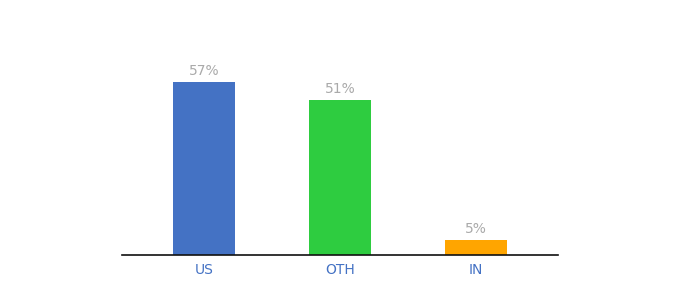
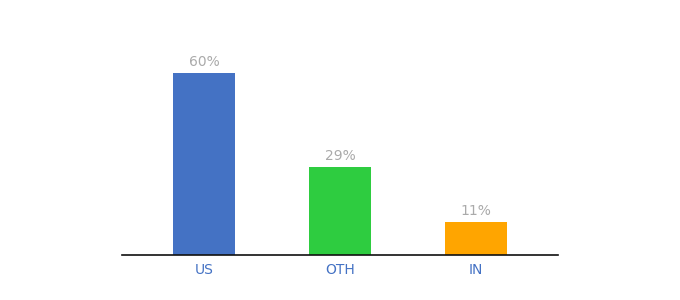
US: 57% -> 60%
OTH: 51% -> 29%
IN: 5% -> 11%
